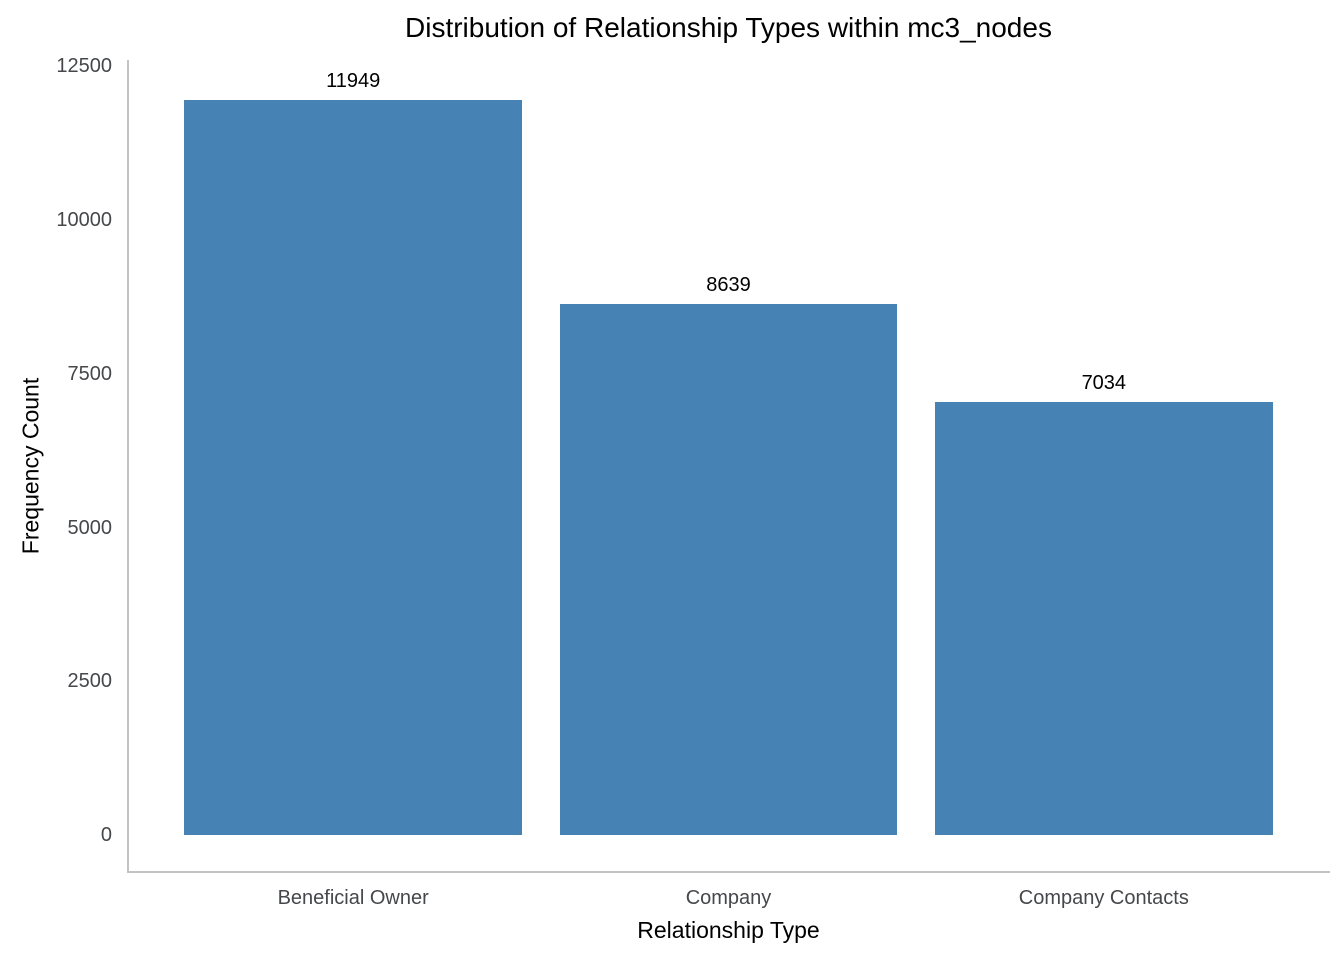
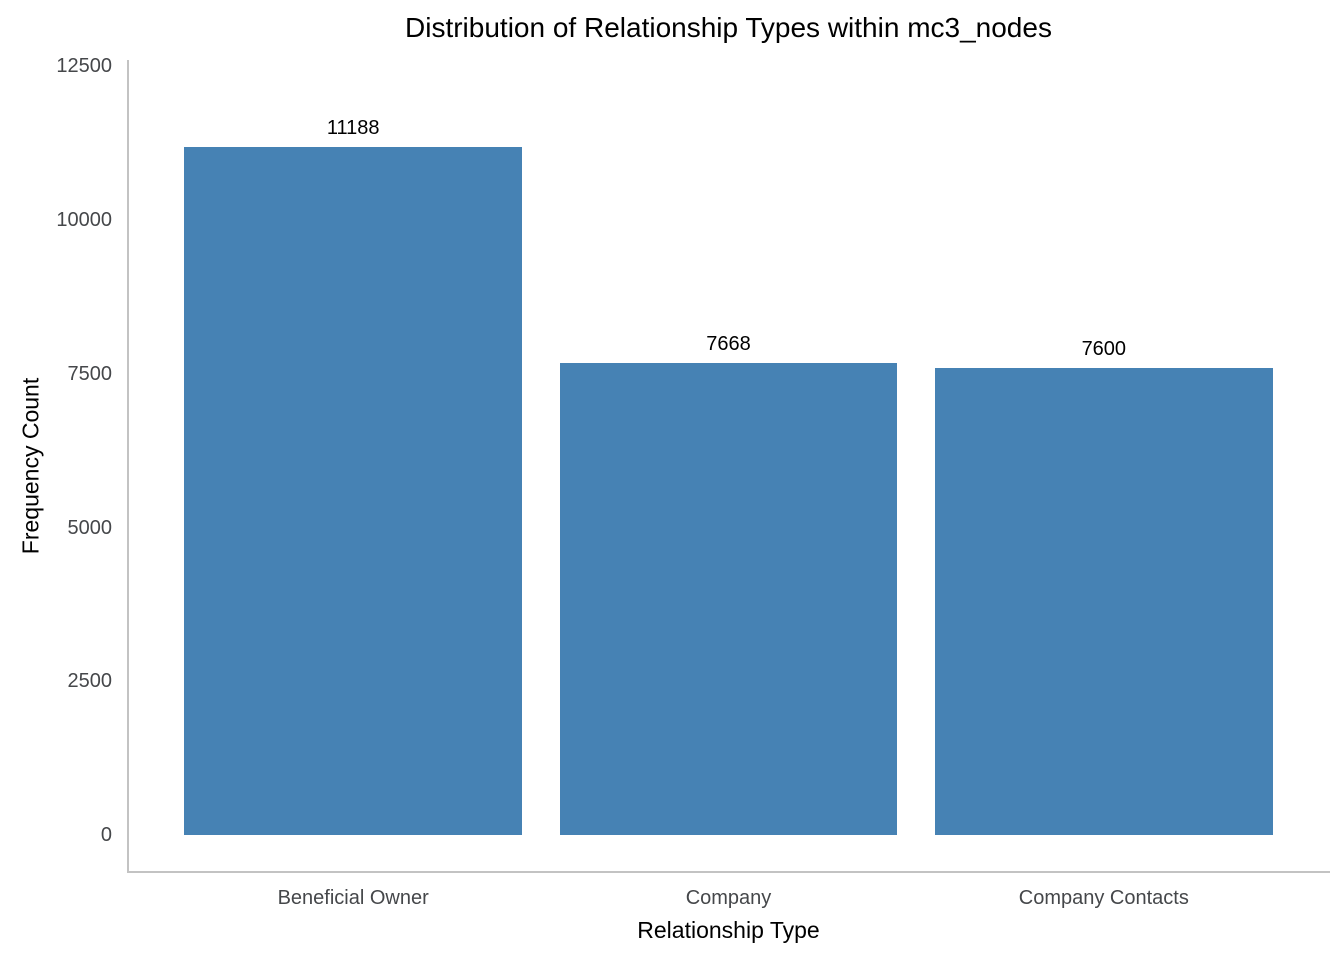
Beneficial Owner: 11949 -> 11188
Company: 8639 -> 7668
Company Contacts: 7034 -> 7600
